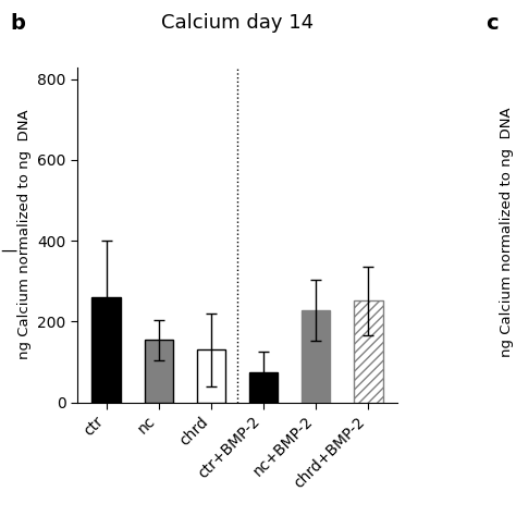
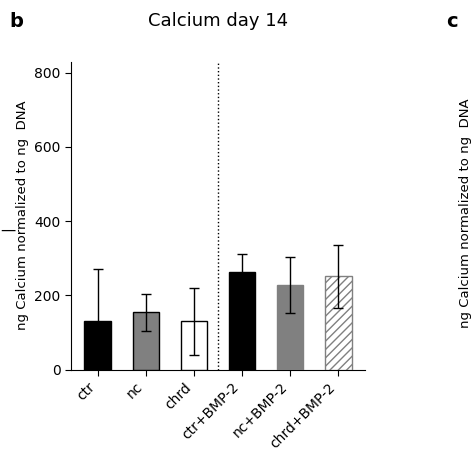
ctr: 260 -> 130
ctr+BMP-2: 75 -> 262
